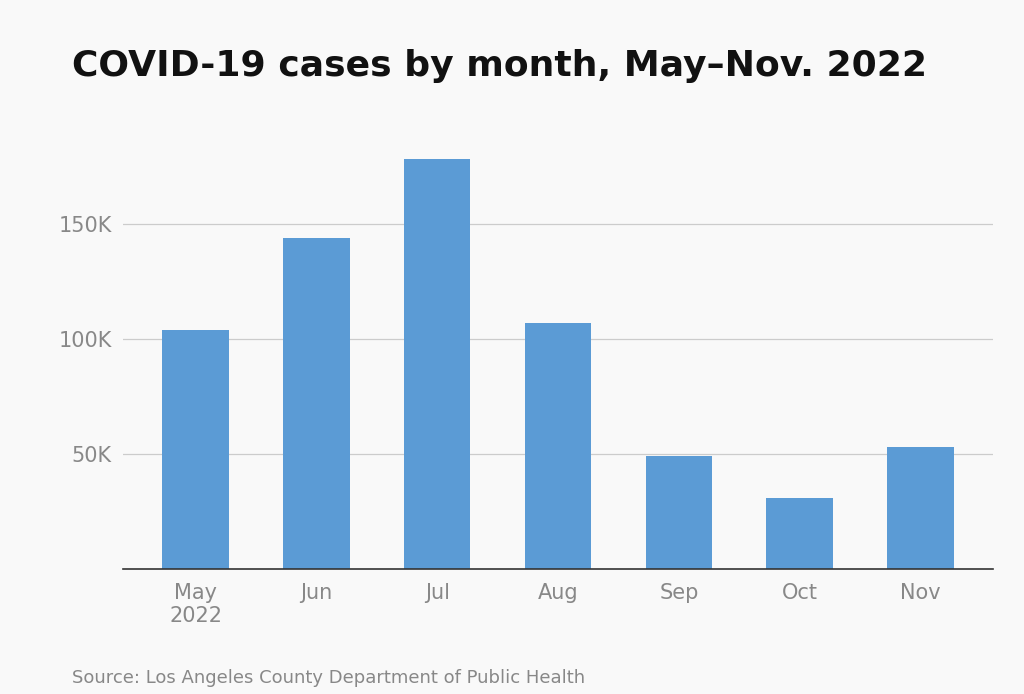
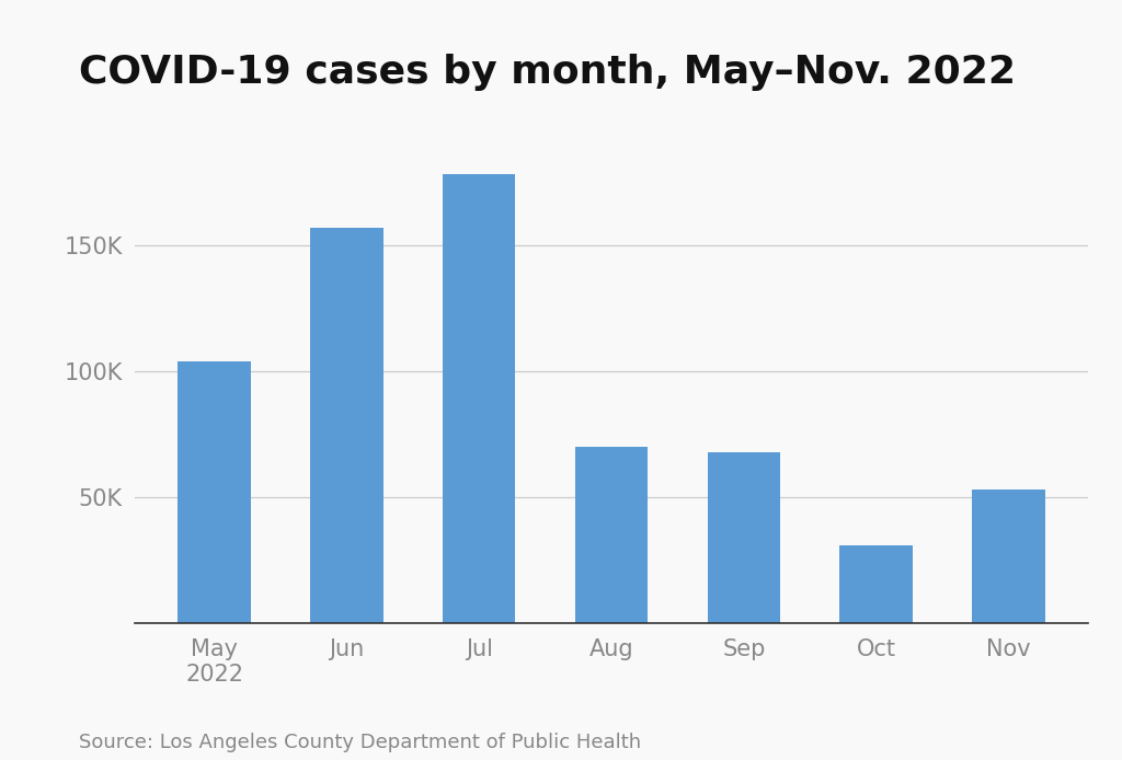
Jun: 144K -> 157K
Aug: 107K -> 70K
Sep: 49K -> 68K
